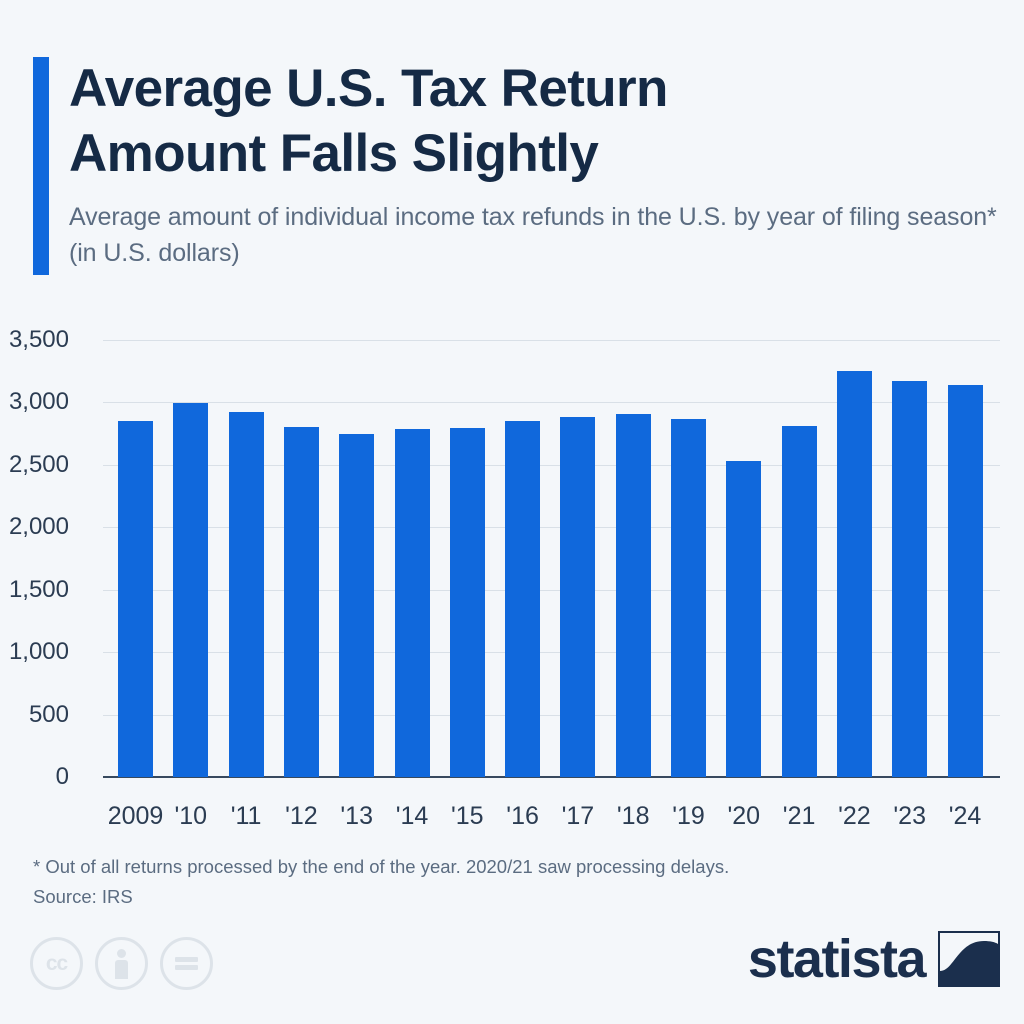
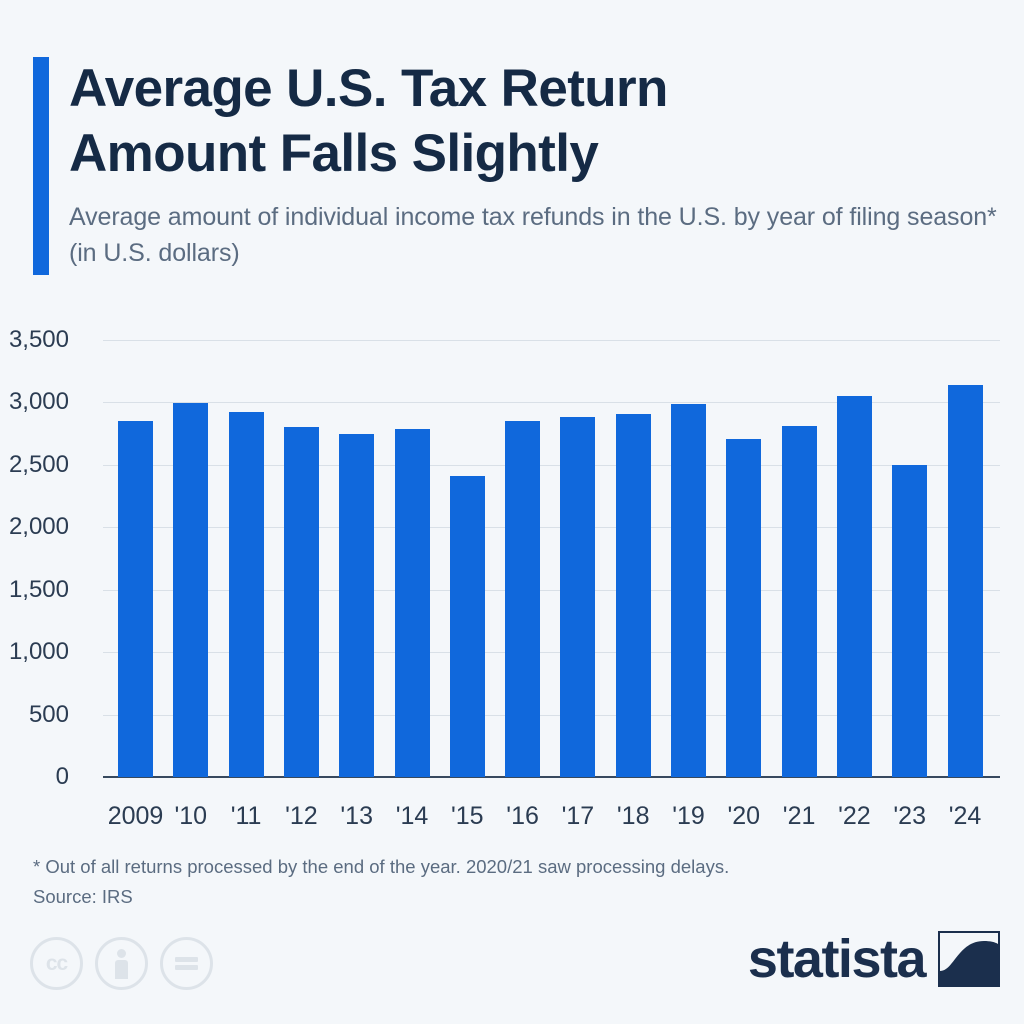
'15: 2800 -> 2410
'19: 2870 -> 2990
'20: 2540 -> 2710
'22: 3250 -> 3050
'23: 3170 -> 2500
